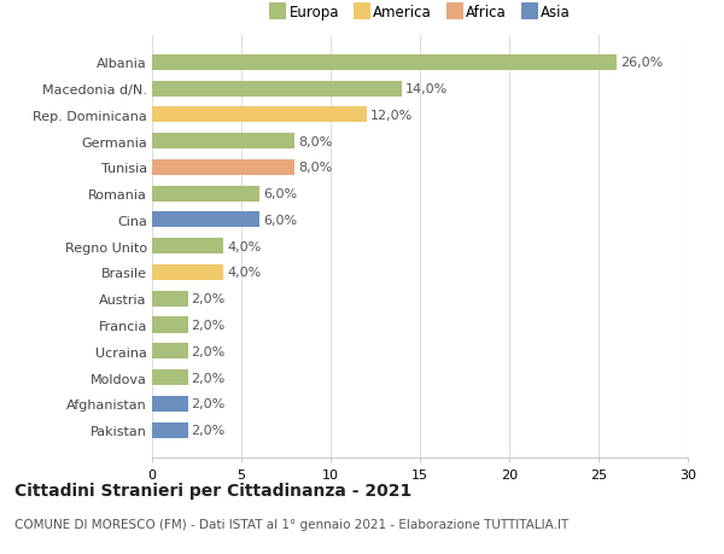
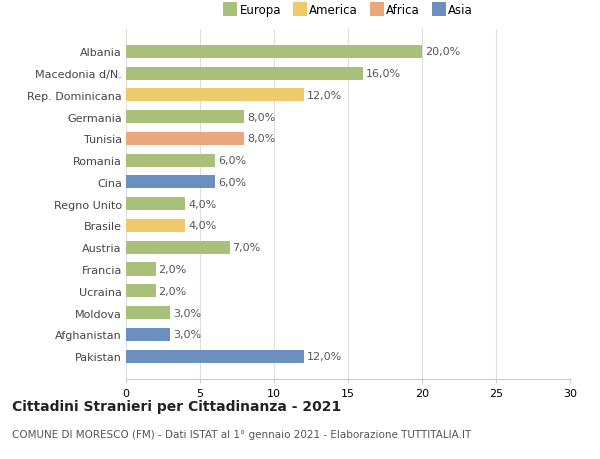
Albania: 26,0% -> 20,0%
Macedonia d/N.: 14,0% -> 16,0%
Austria: 2,0% -> 7,0%
Moldova: 2,0% -> 3,0%
Afghanistan: 2,0% -> 3,0%
Pakistan: 2,0% -> 12,0%
